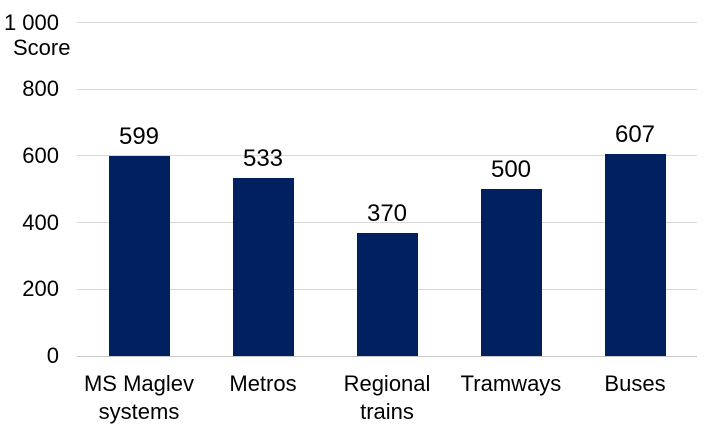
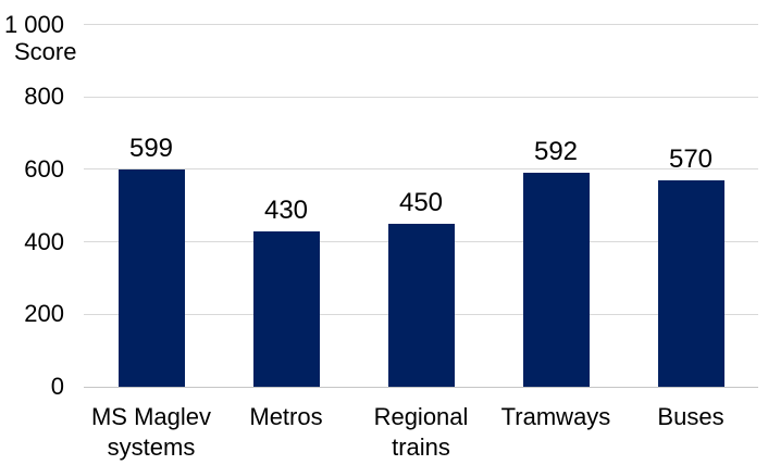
Metros: 533 -> 430
Regional trains: 370 -> 450
Tramways: 500 -> 592
Buses: 607 -> 570
